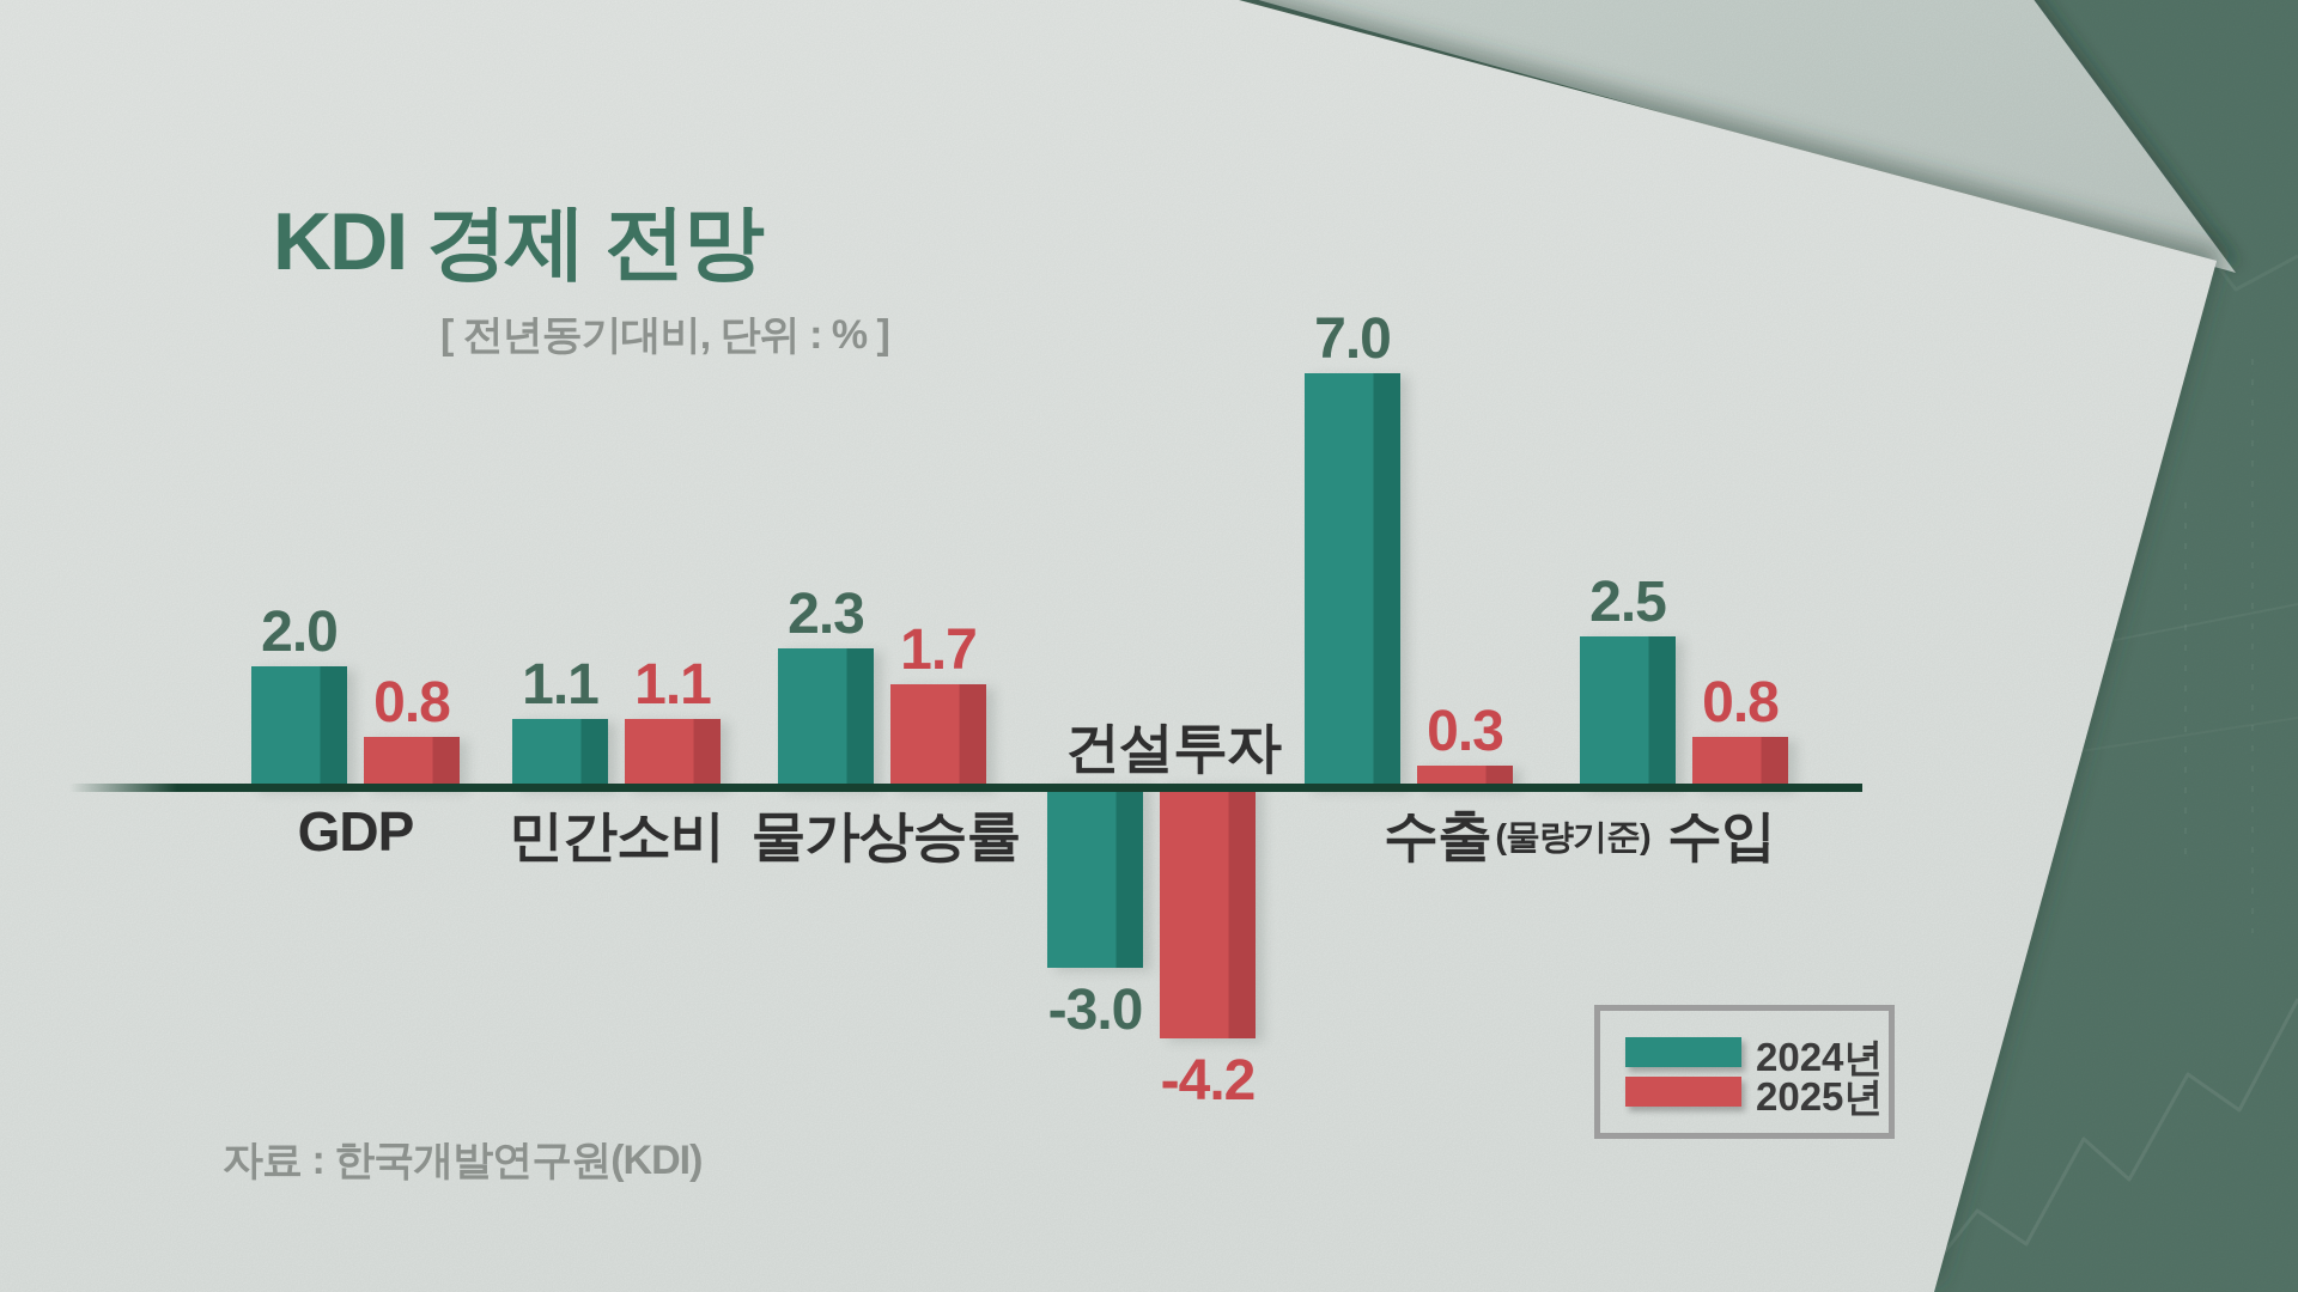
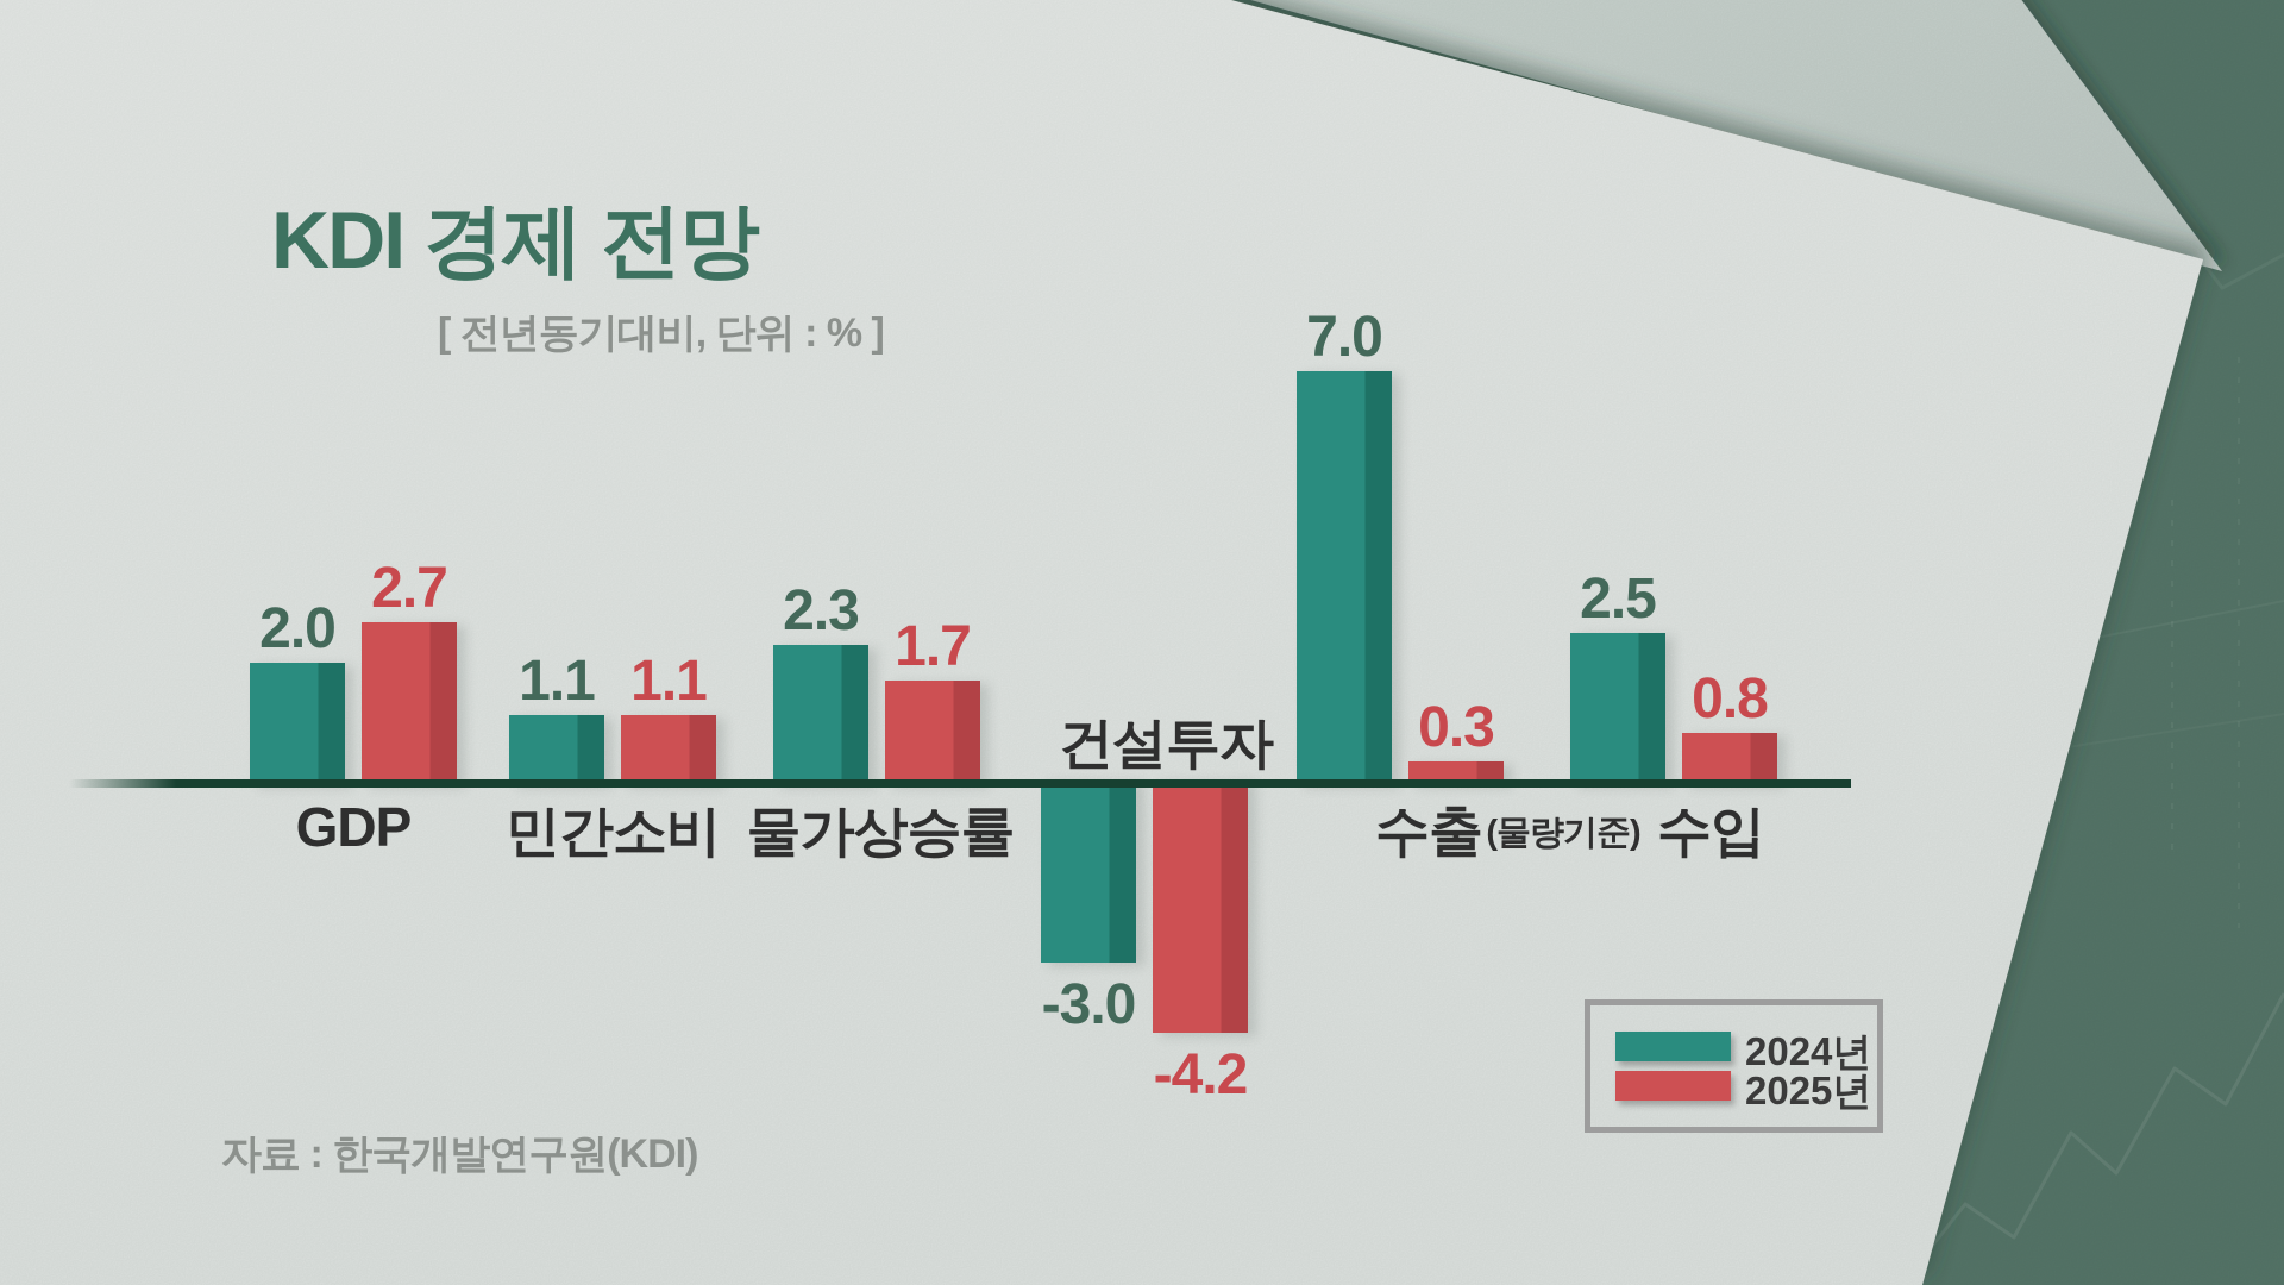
2025년/GDP: 0.8 -> 2.7
